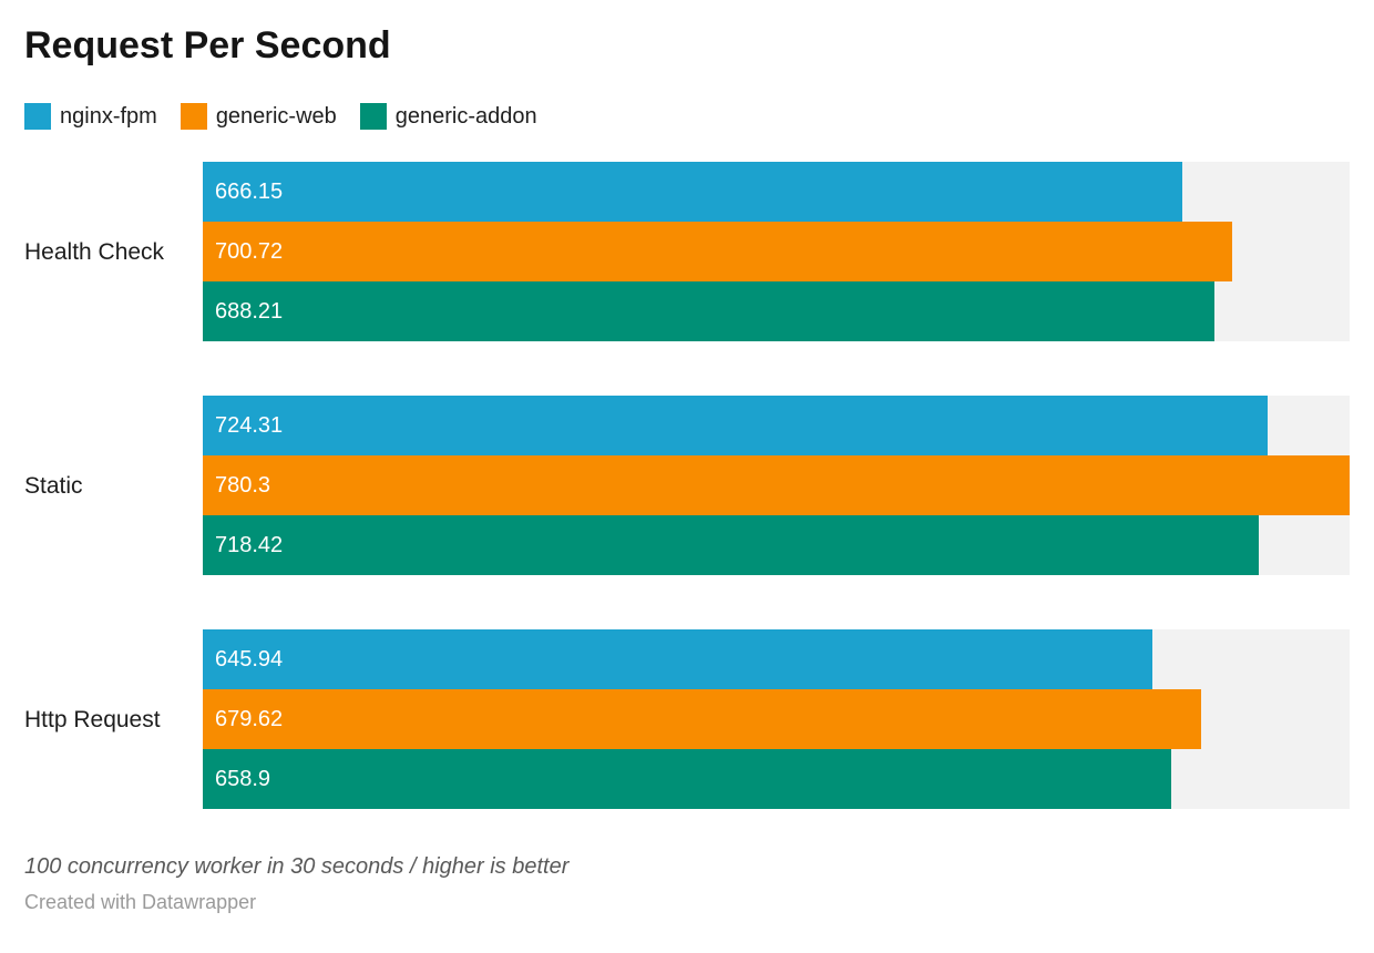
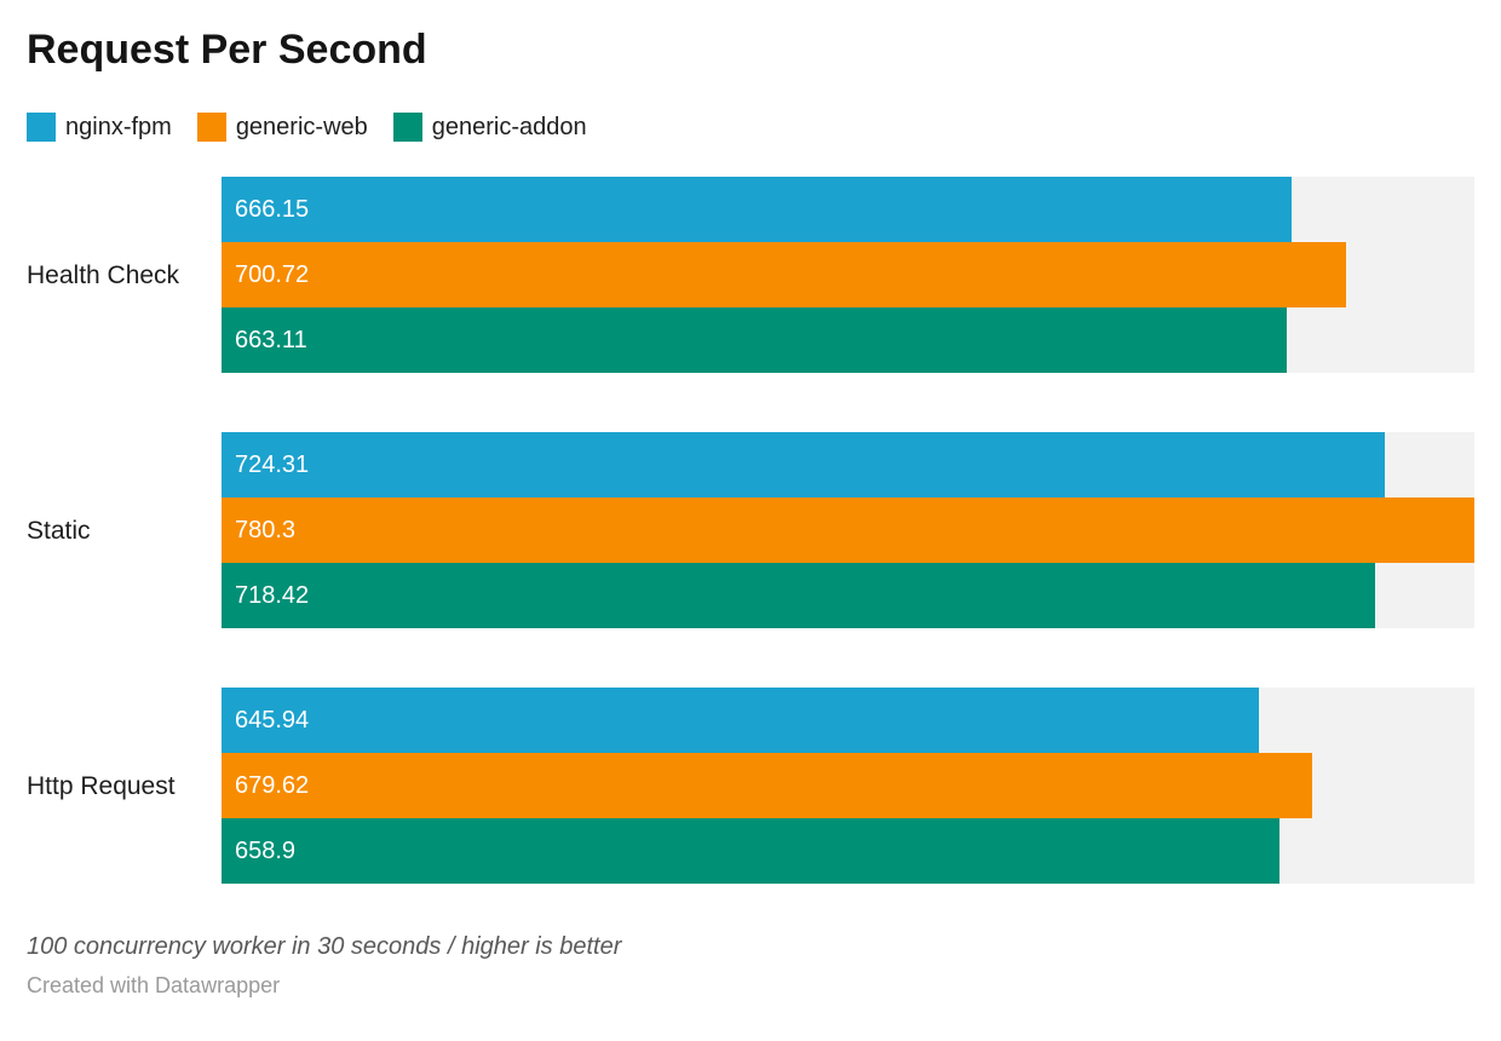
generic-addon/Health Check: 688.21 -> 663.11
